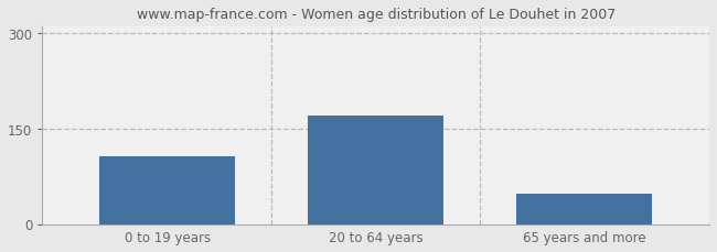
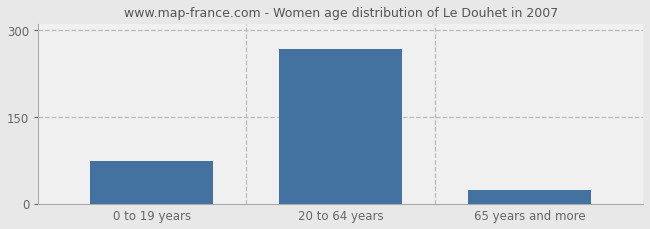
0 to 19 years: 107 -> 74
20 to 64 years: 170 -> 268
65 years and more: 47 -> 24
